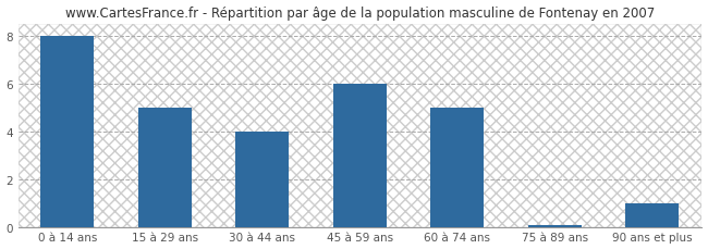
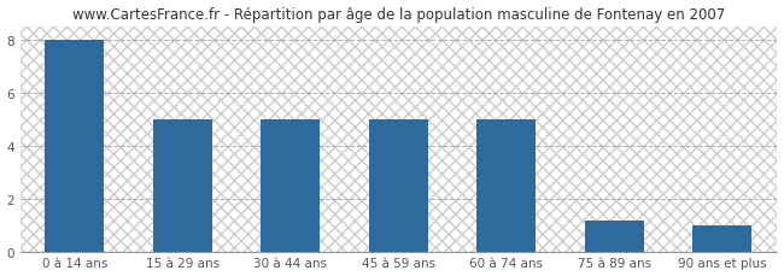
30 à 44 ans: 4.00 -> 5.00
45 à 59 ans: 6.00 -> 5.00
75 à 89 ans: 0.07 -> 1.15
